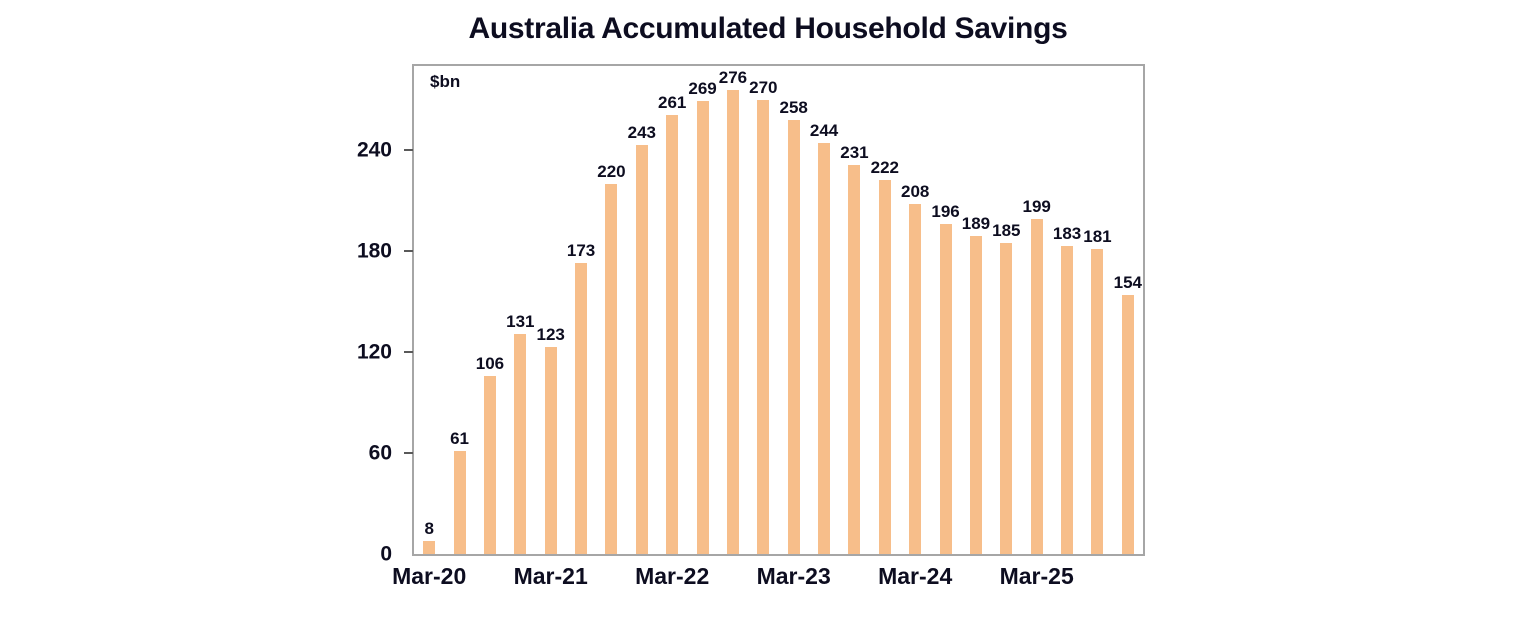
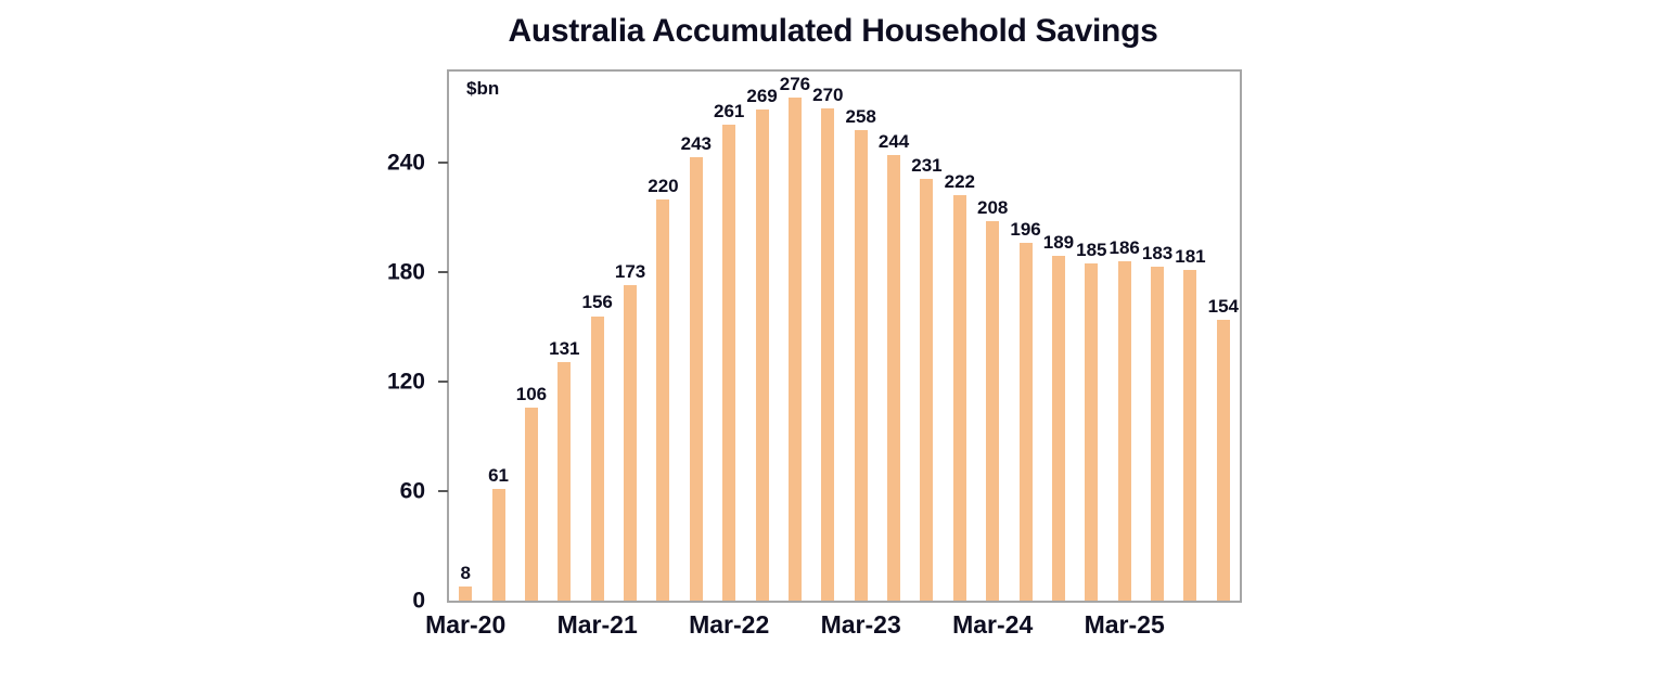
Mar-21: 123 -> 156
Mar-25: 199 -> 186
